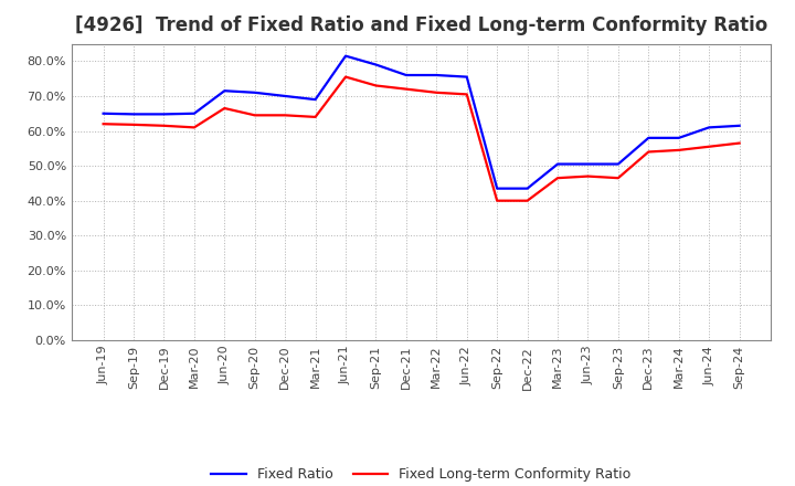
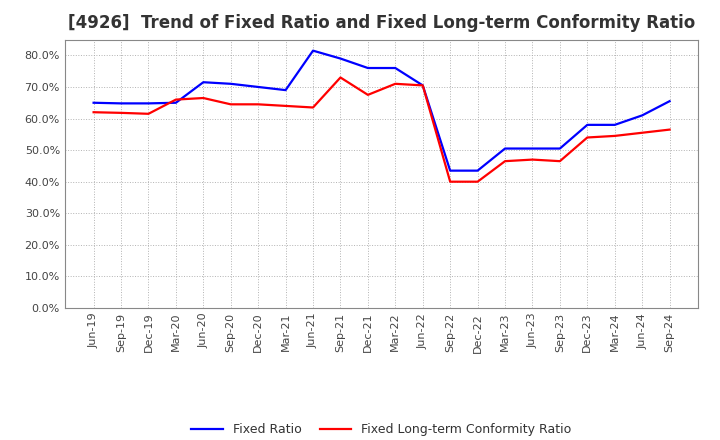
Fixed Long-term Conformity Ratio/Mar-20: 61.0% -> 66.0%
Fixed Long-term Conformity Ratio/Jun-21: 75.5% -> 63.5%
Fixed Long-term Conformity Ratio/Dec-21: 72.0% -> 67.5%
Fixed Ratio/Jun-22: 75.5% -> 70.5%
Fixed Ratio/Sep-24: 61.5% -> 65.5%
